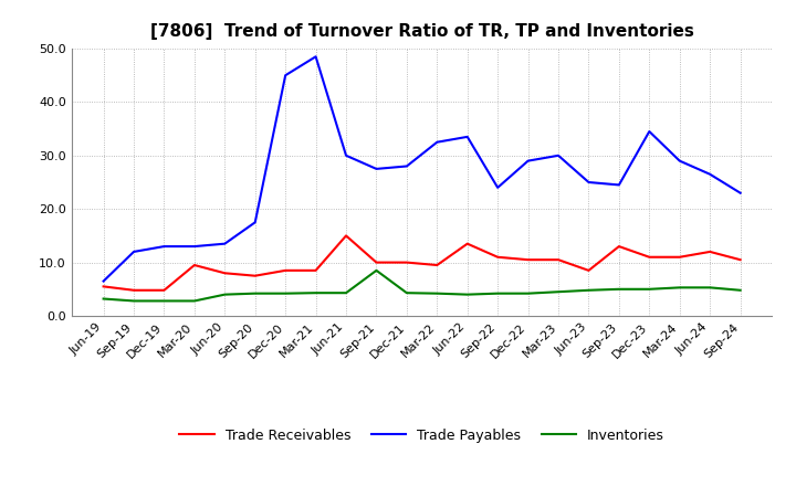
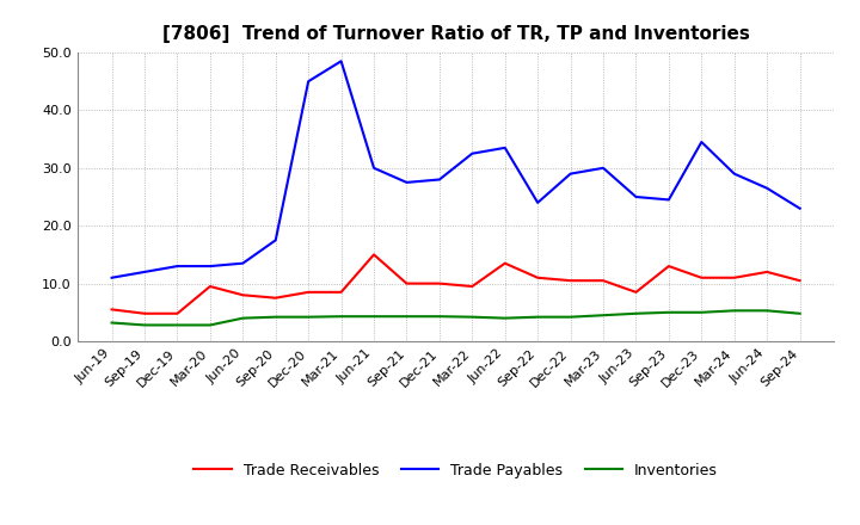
Trade Payables/Jun-19: 6.5 -> 11.0
Inventories/Sep-21: 8.5 -> 4.3
